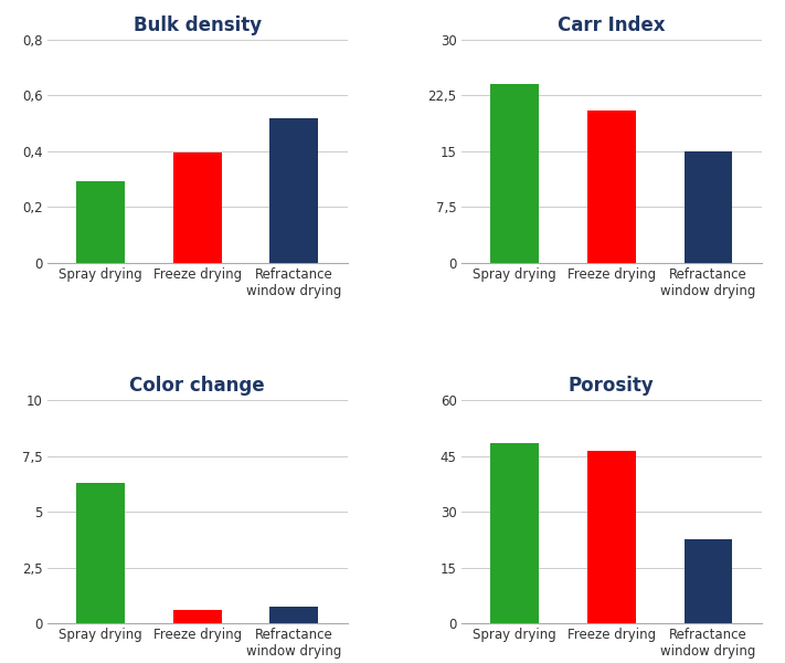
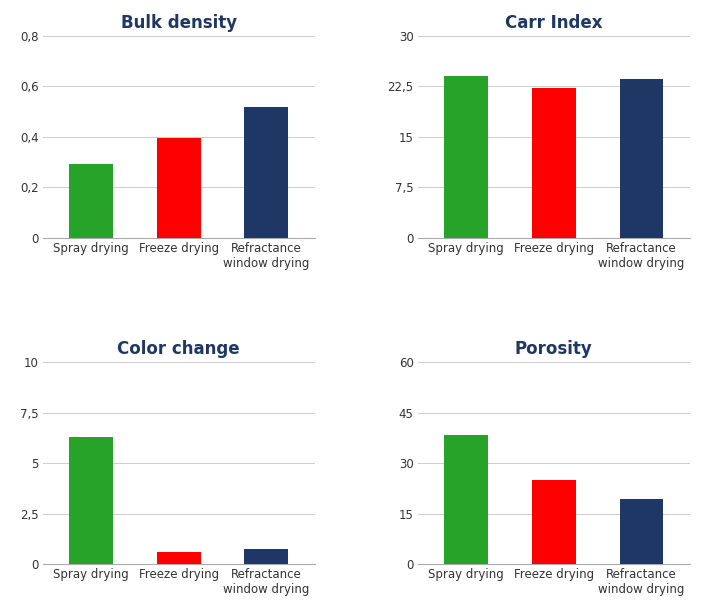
Carr Index/Freeze drying: 20,5 -> 22,2
Carr Index/Refractance window drying: 15,0 -> 23,6
Porosity/Spray drying: 48.5 -> 38.5
Porosity/Freeze drying: 46.5 -> 25.0
Porosity/Refractance window drying: 22.5 -> 19.5
